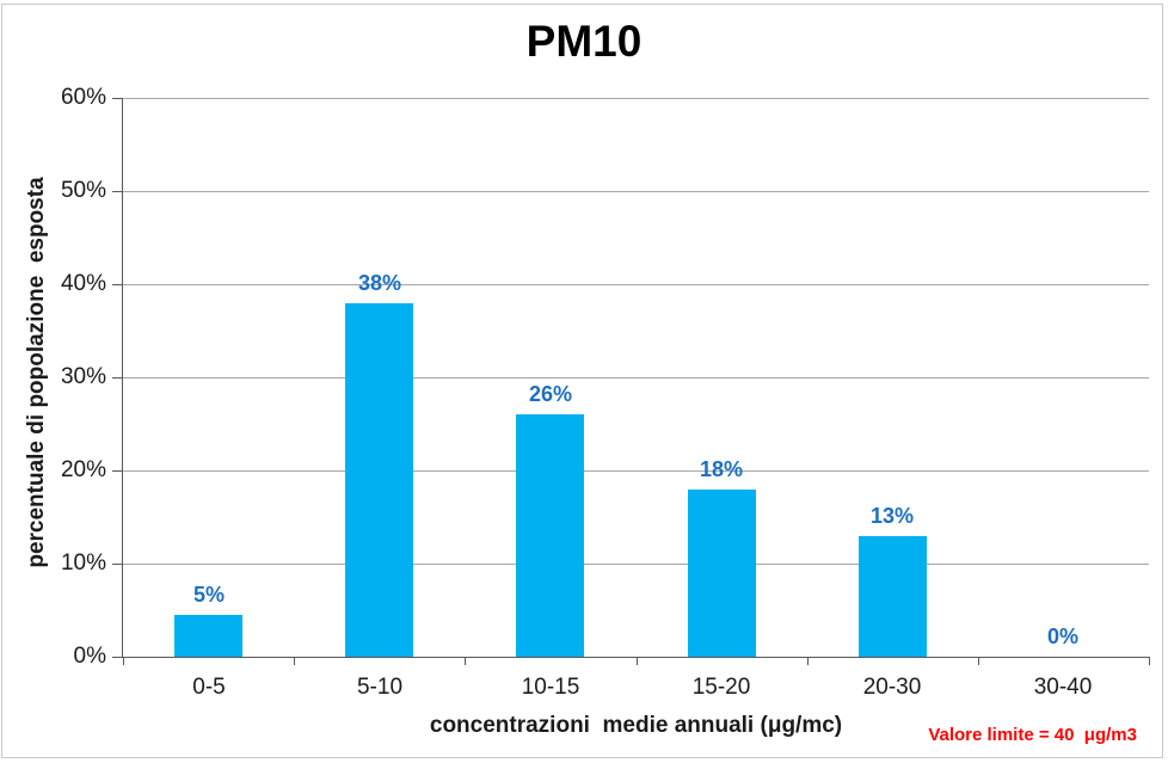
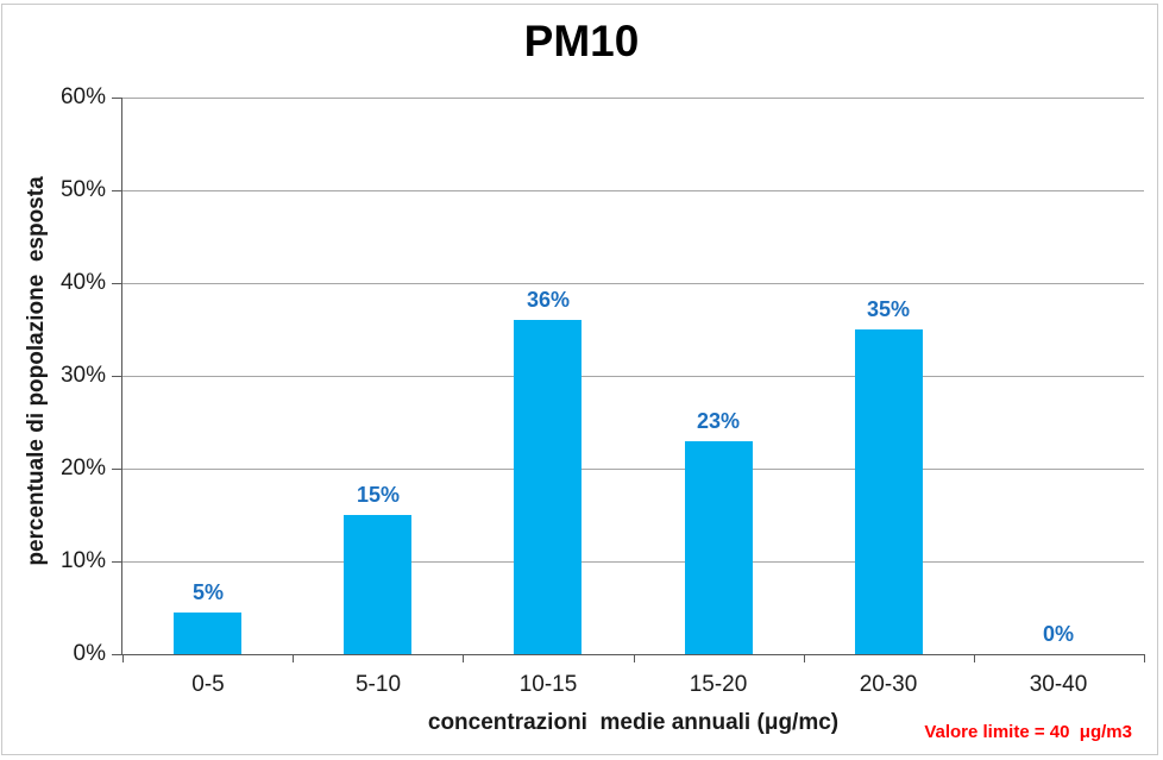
5-10: 38% -> 15%
10-15: 26% -> 36%
15-20: 18% -> 23%
20-30: 13% -> 35%
